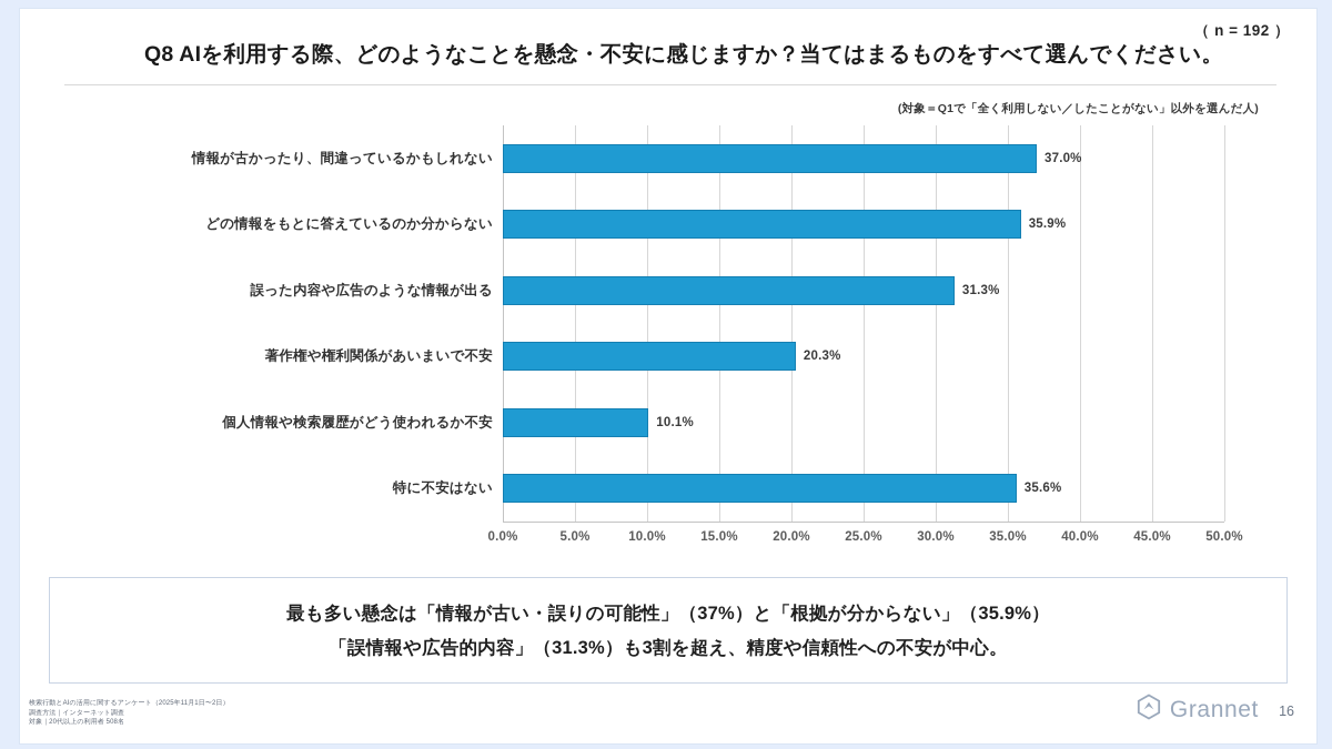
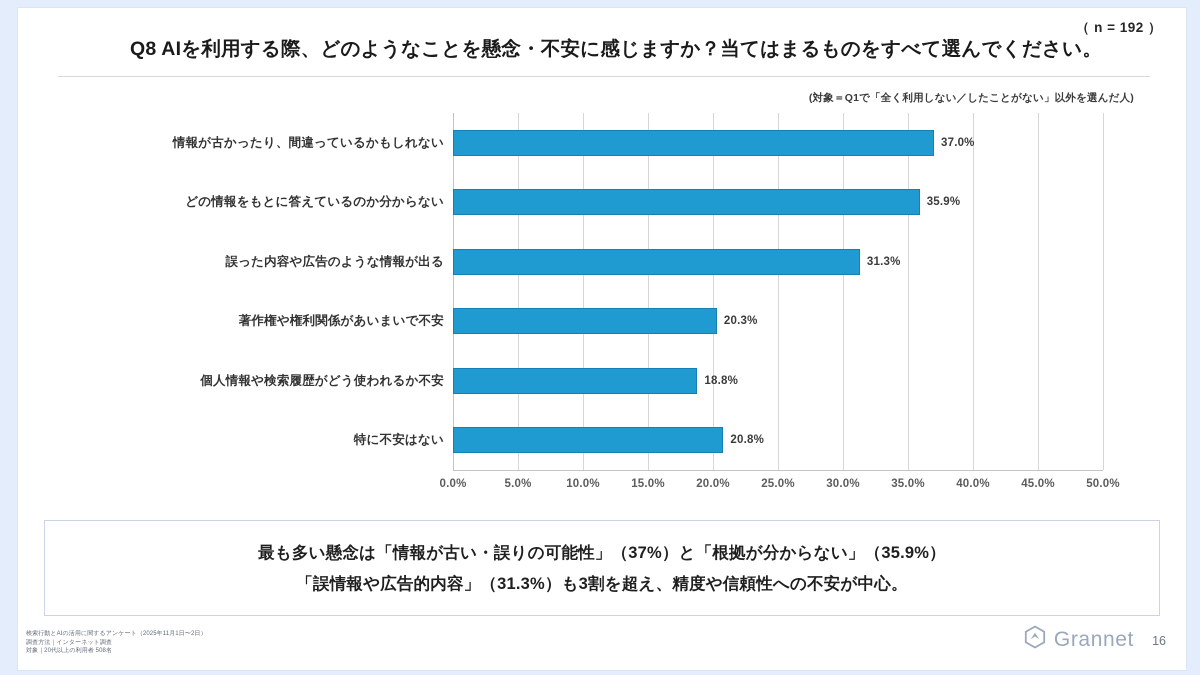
個人情報や検索履歴がどう使われるか不安: 10.1% -> 18.8%
特に不安はない: 35.6% -> 20.8%
